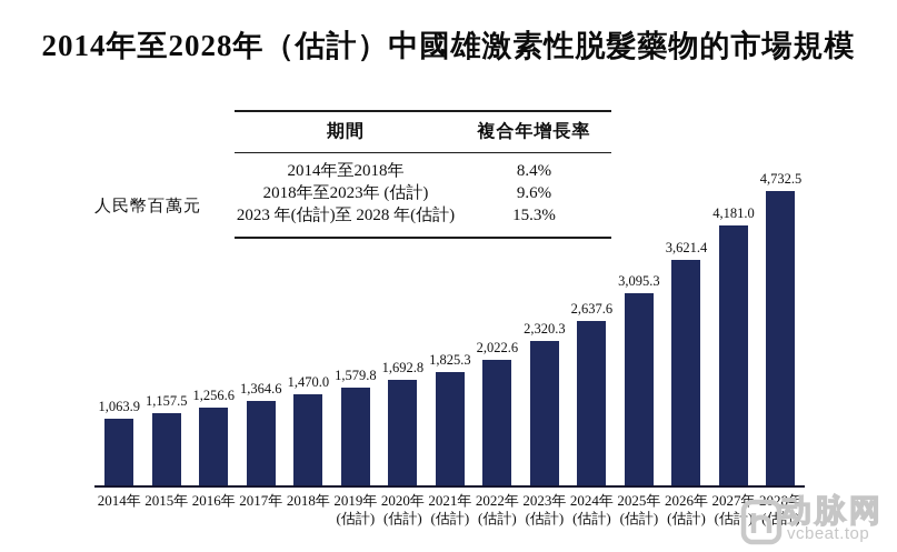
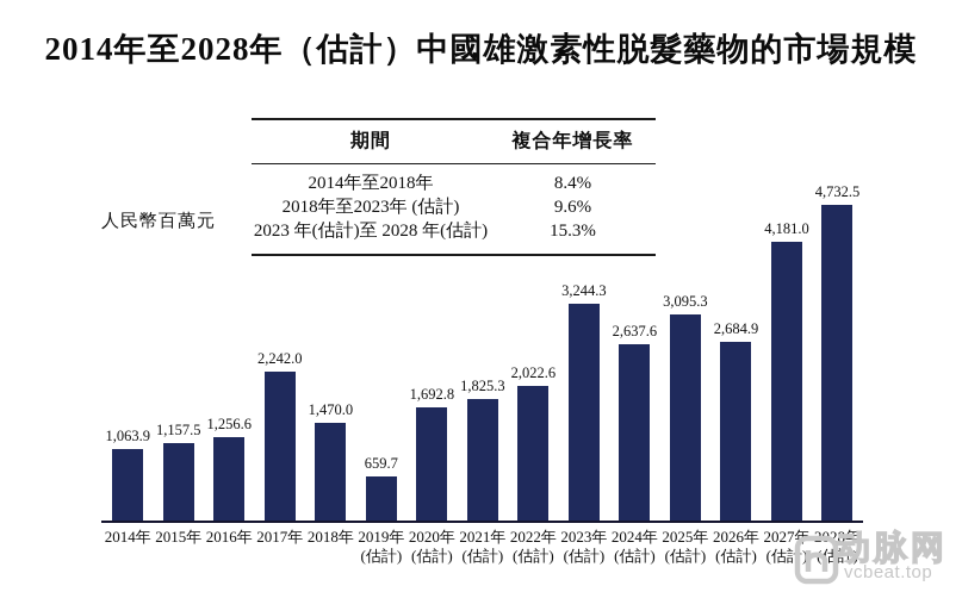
2017年: 1,364.6 -> 2,242.0
2019年: 1,579.8 -> 659.7
2023年: 2,320.3 -> 3,244.3
2026年: 3,621.4 -> 2,684.9
